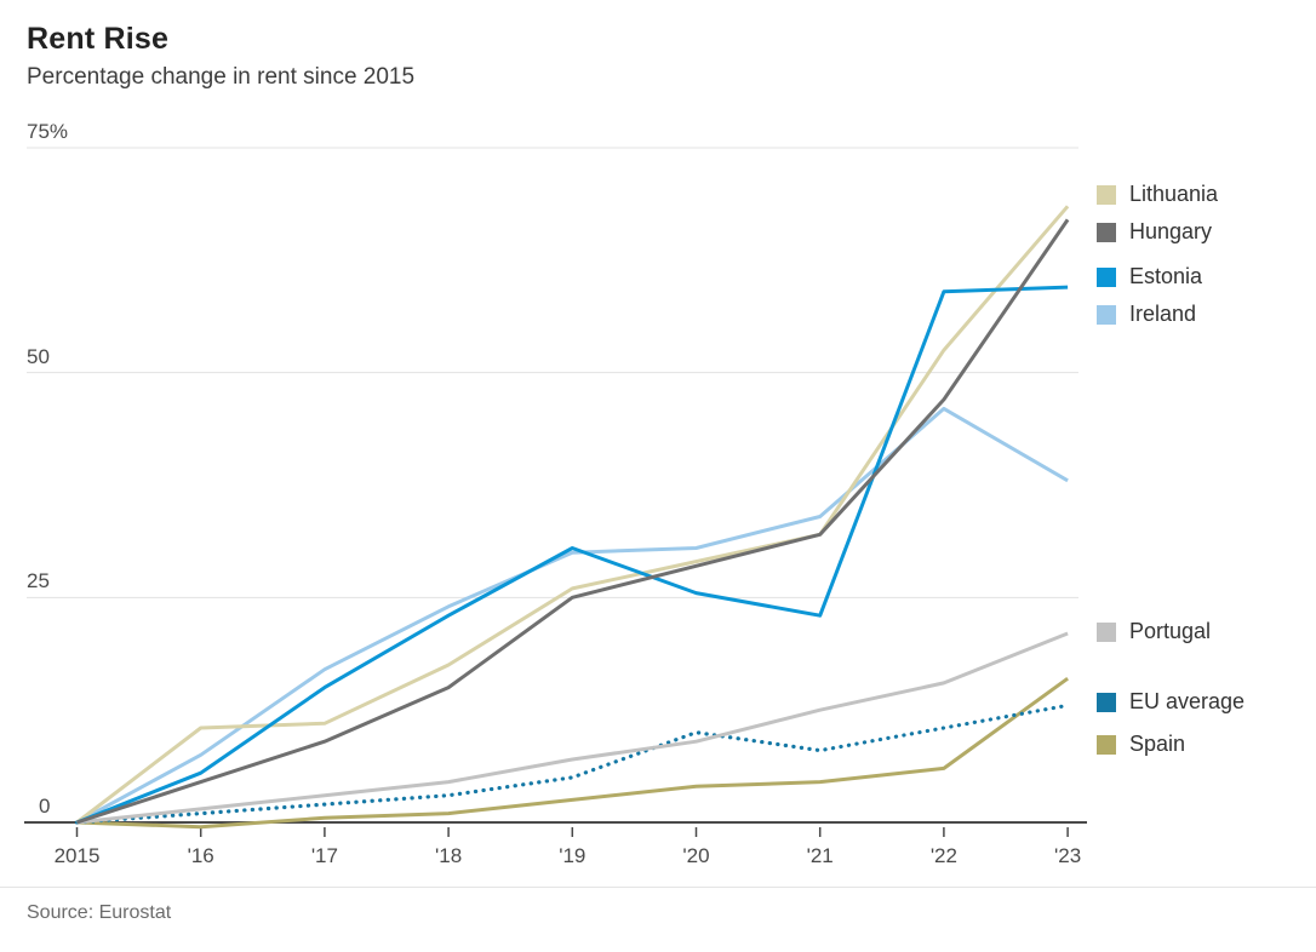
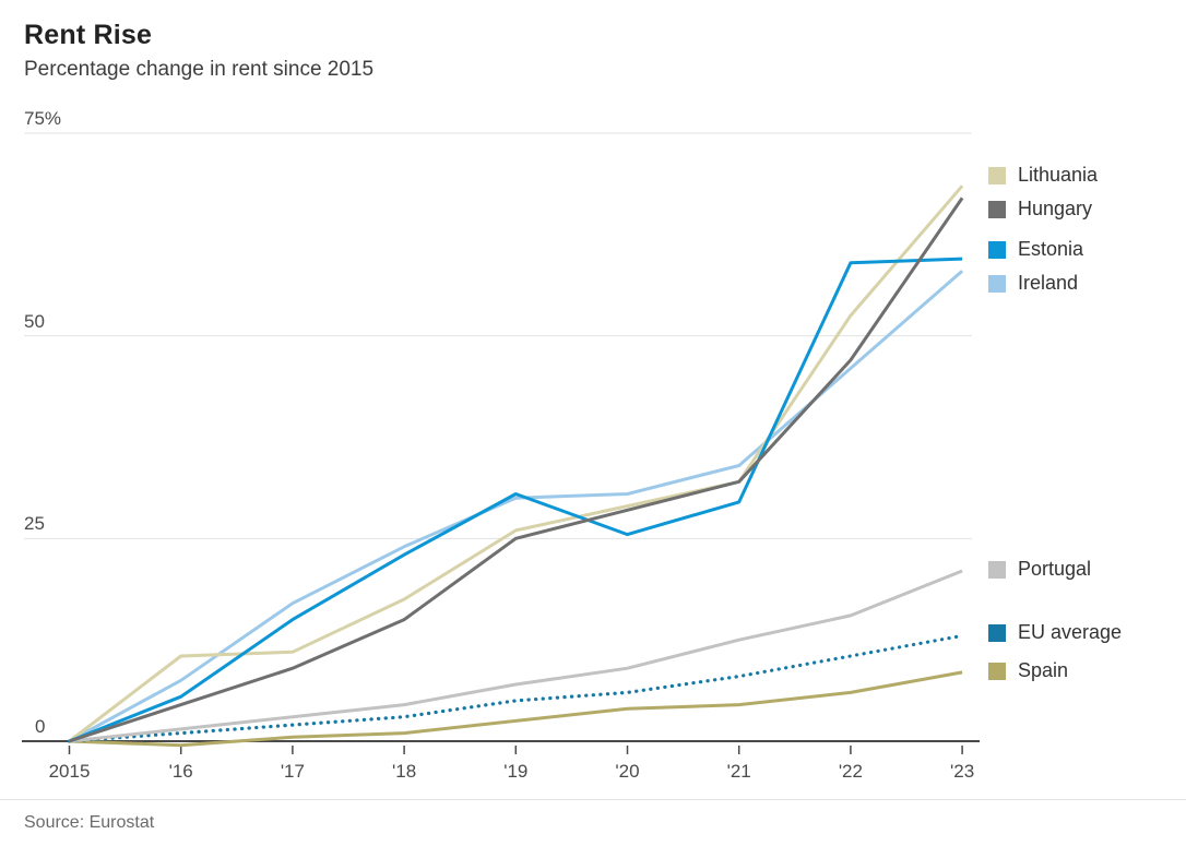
EU average/'20: 10% -> 6%
Estonia/'21: 23% -> 30%
Ireland/'23: 38% -> 58%
Spain/'23: 16% -> 8%
